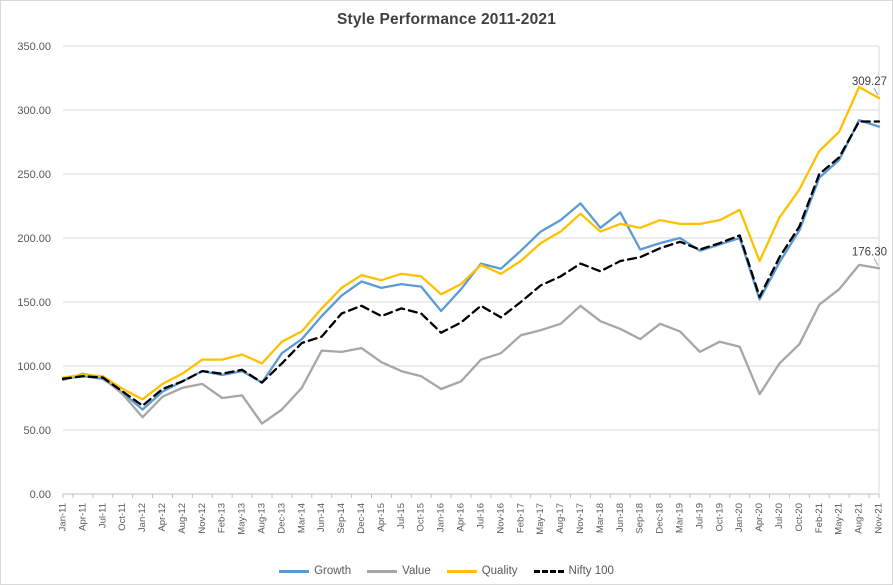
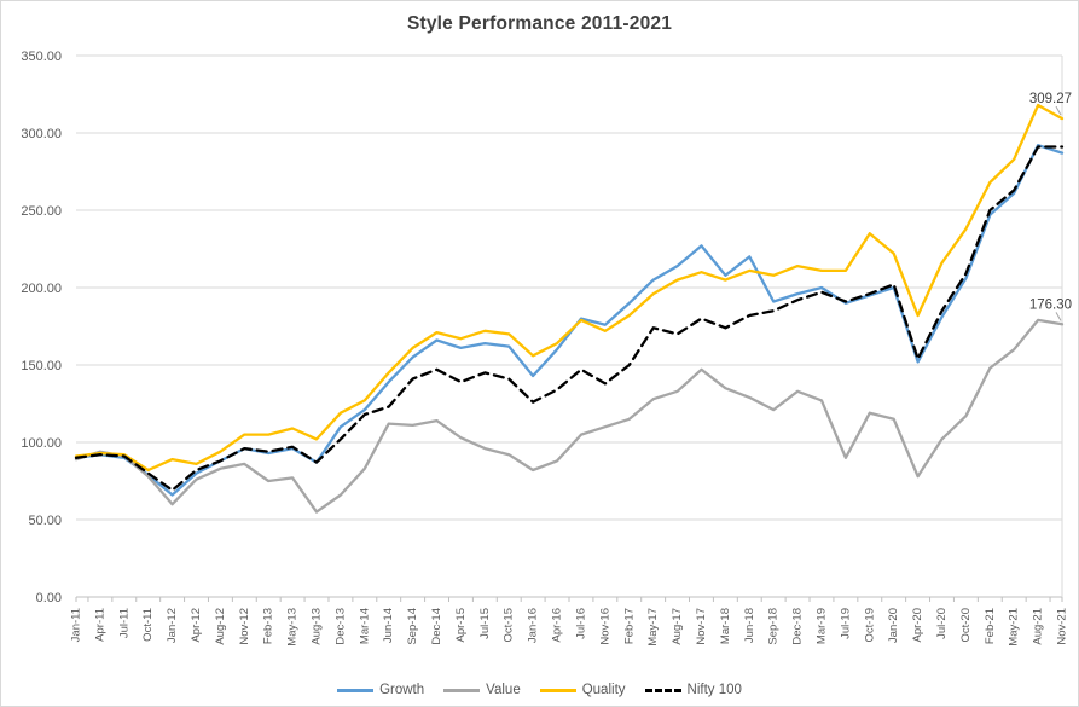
Quality/Jan-12: 74 -> 89
Value/Feb-17: 124 -> 115
Nifty 100/May-17: 163 -> 174
Quality/Nov-17: 219 -> 210
Value/Jul-19: 111 -> 90
Quality/Oct-19: 214 -> 235
